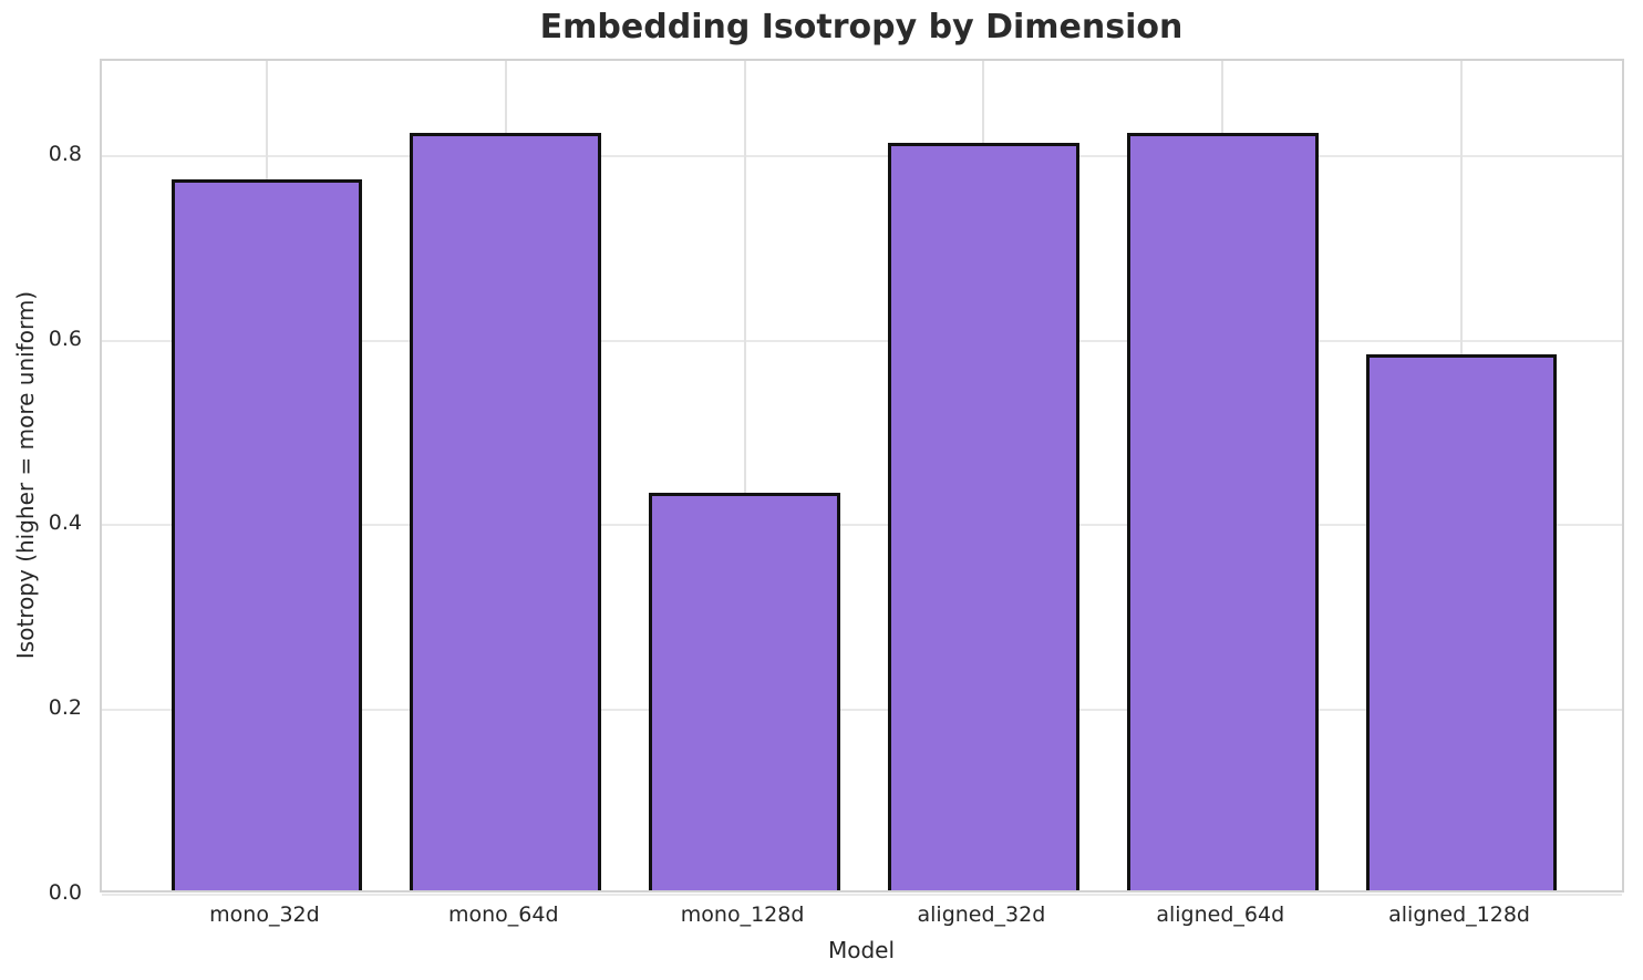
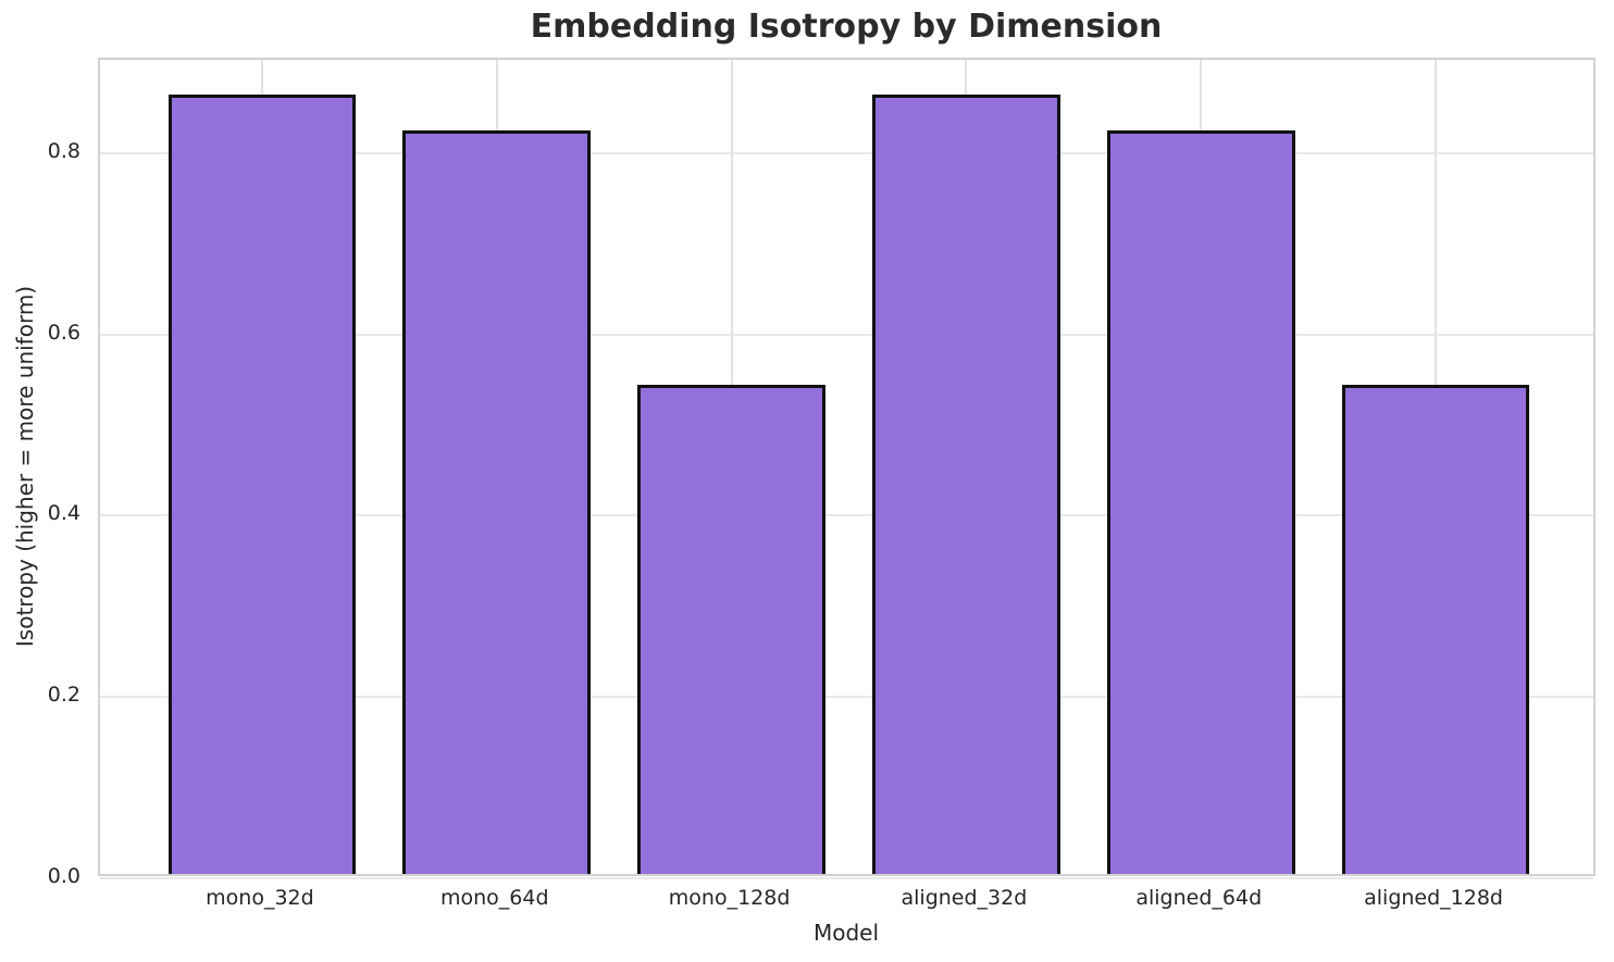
mono_32d: 0.77 -> 0.86
mono_128d: 0.43 -> 0.54
aligned_32d: 0.81 -> 0.86
aligned_128d: 0.58 -> 0.54
